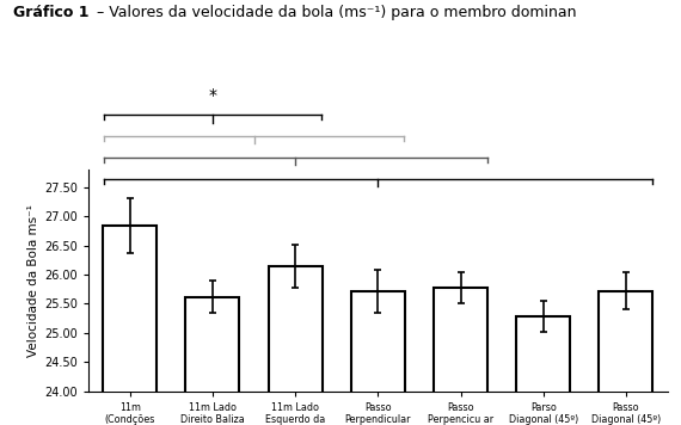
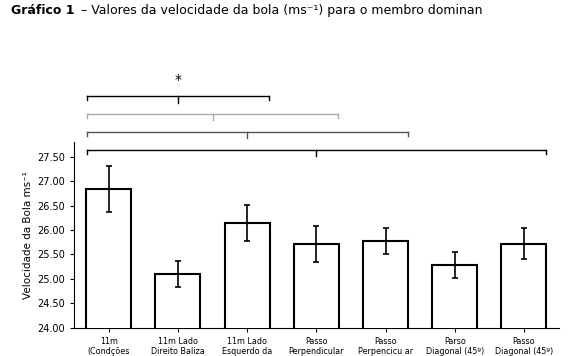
11m Lado Direito Baliza: 25.62 -> 25.10
